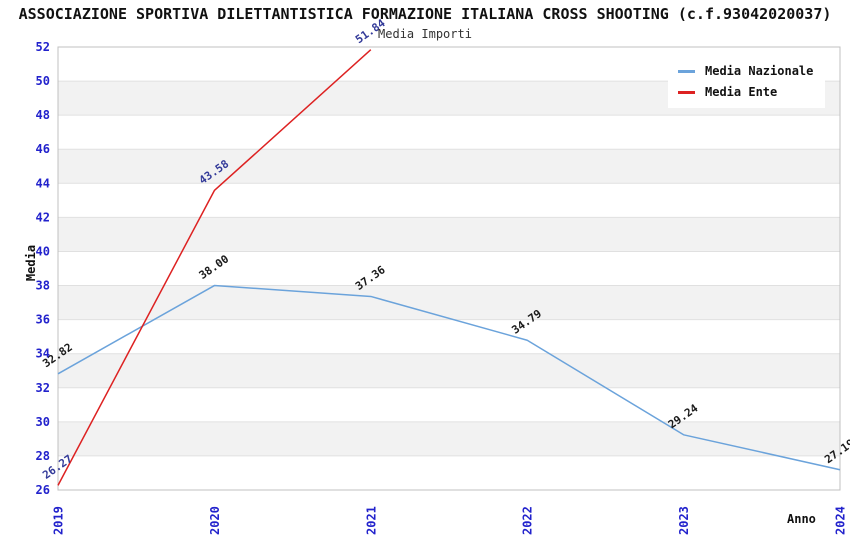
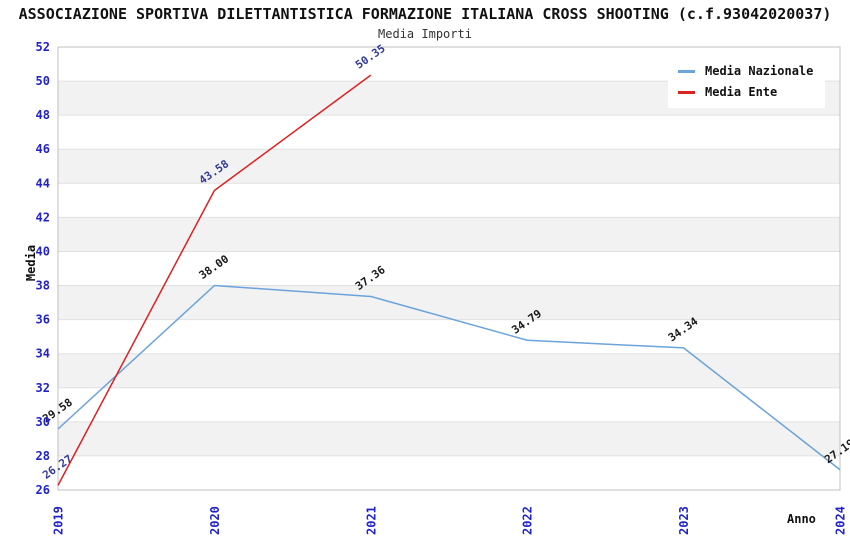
Media Nazionale/2019: 32.82 -> 29.58
Media Ente/2021: 51.84 -> 50.35
Media Nazionale/2023: 29.24 -> 34.34
